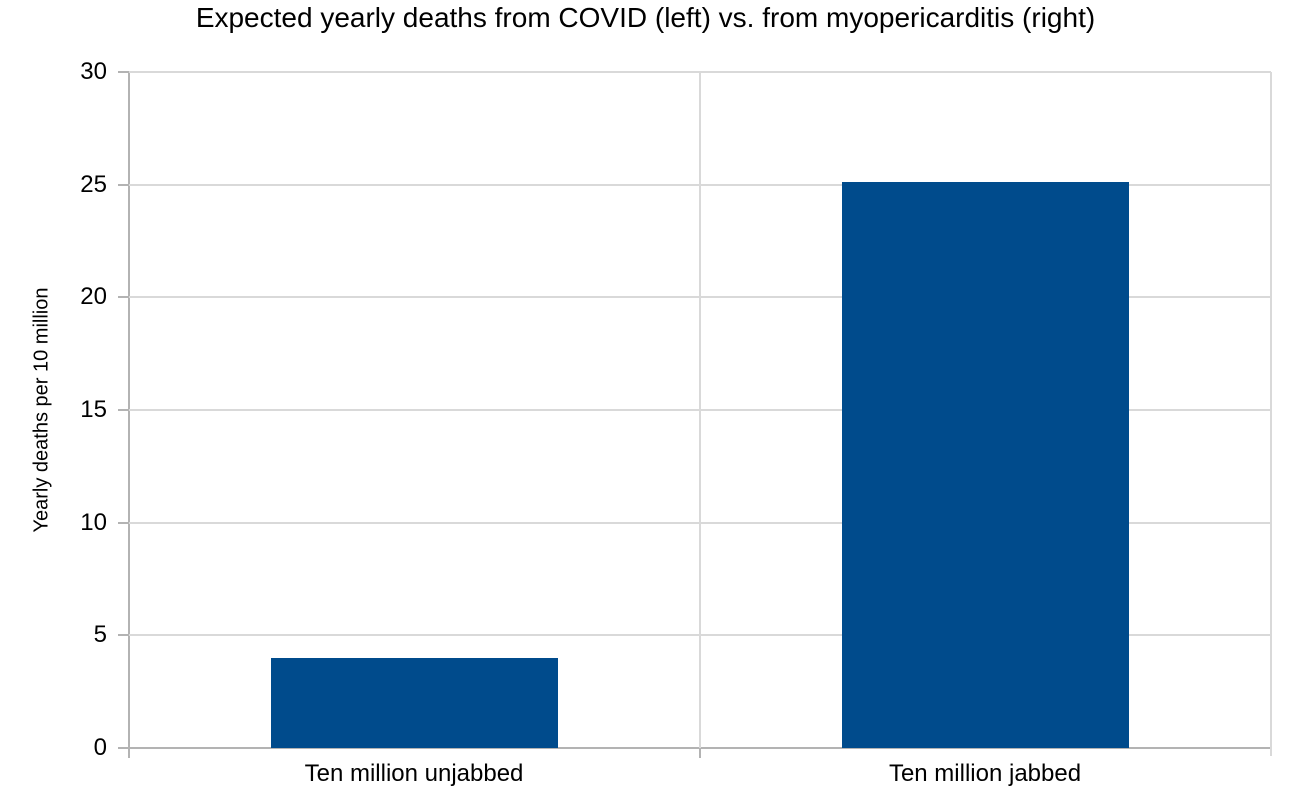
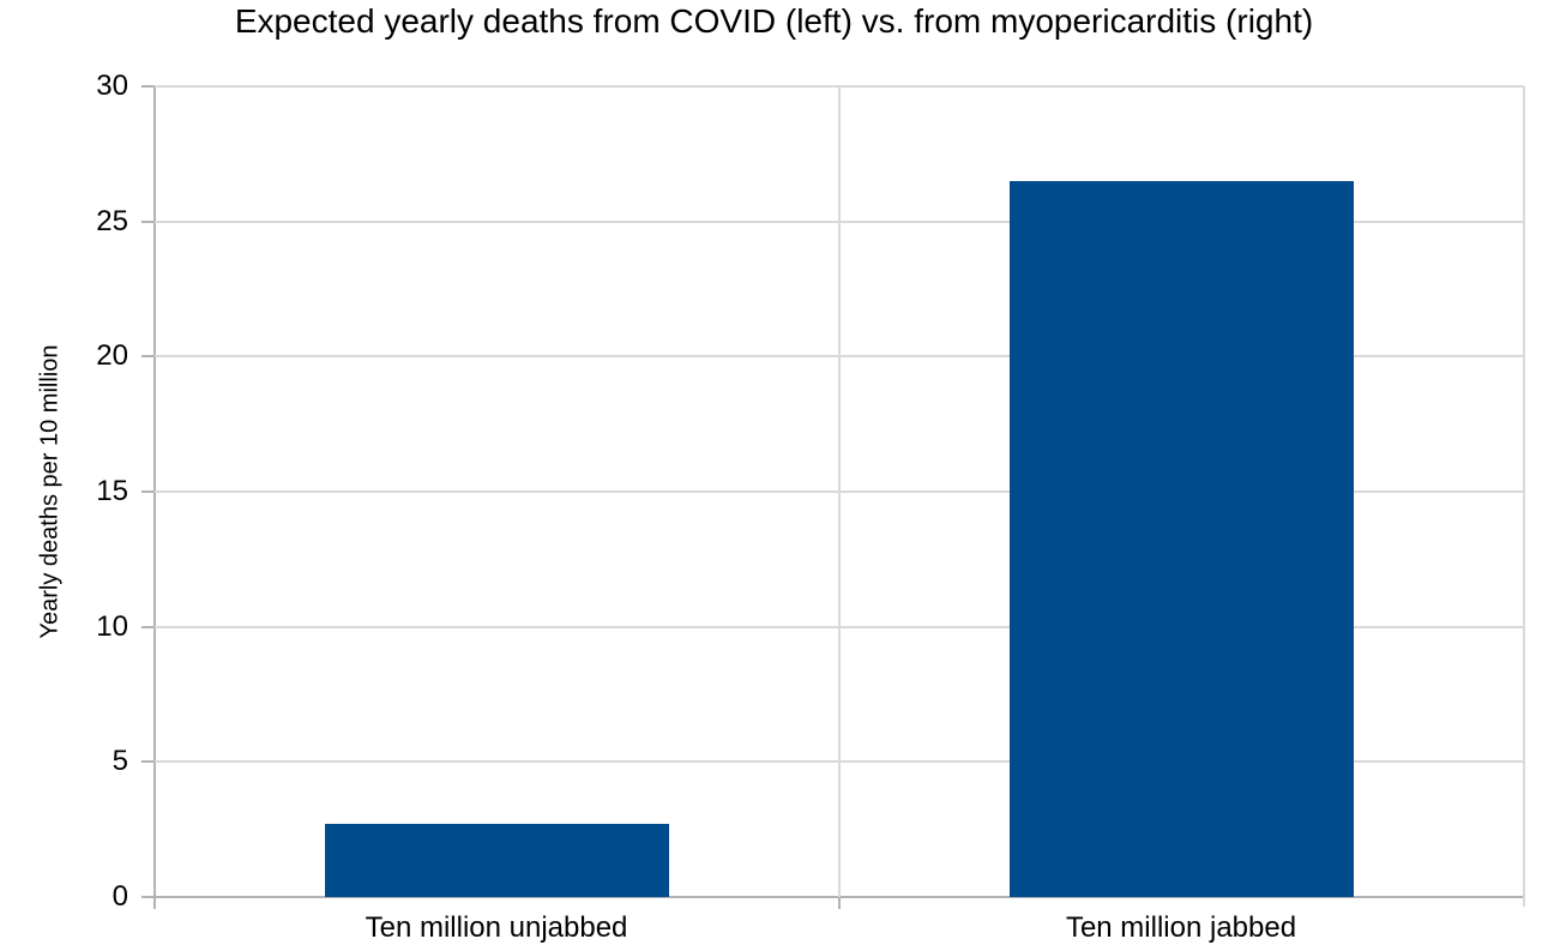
Ten million unjabbed: 4.0 -> 2.7
Ten million jabbed: 25.1 -> 26.5
